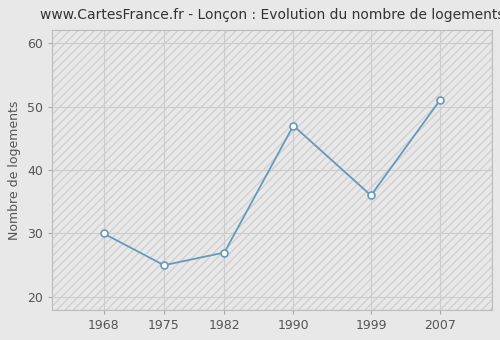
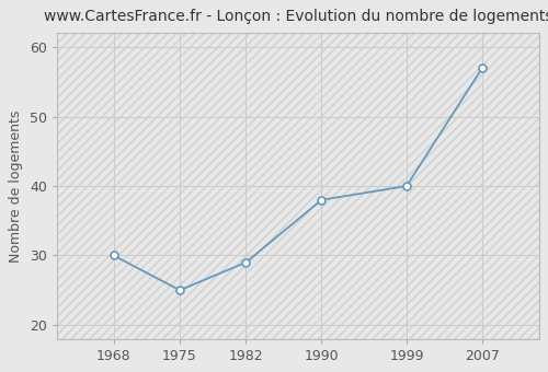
1982: 27 -> 29
1990: 47 -> 38
1999: 36 -> 40
2007: 51 -> 57
